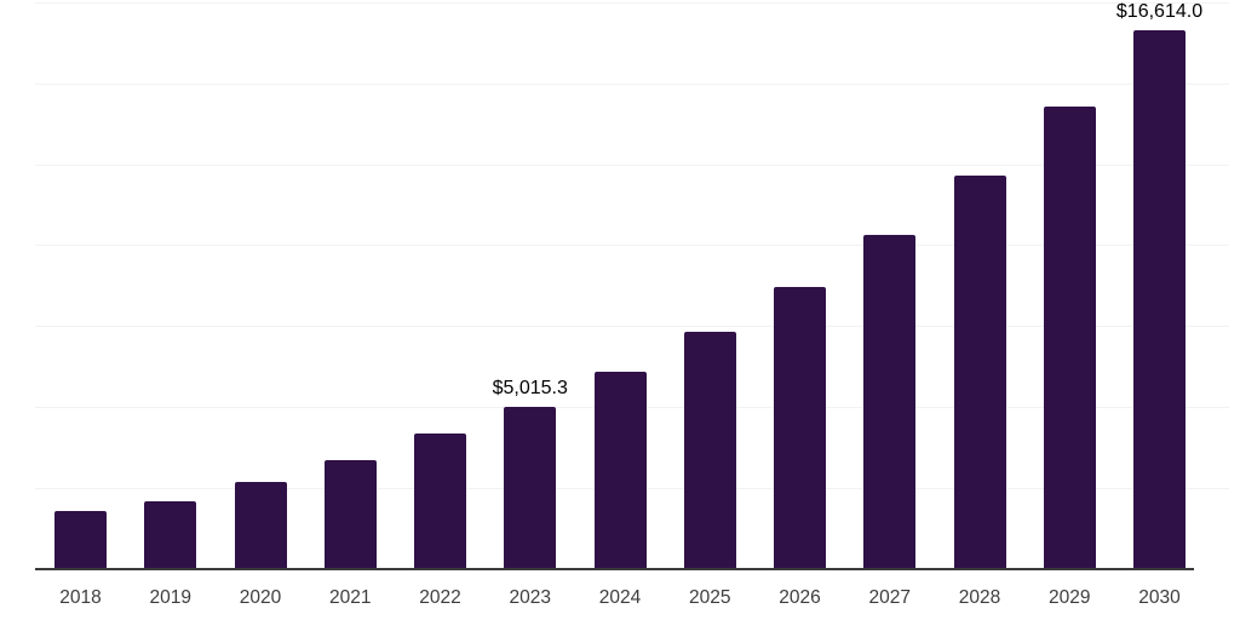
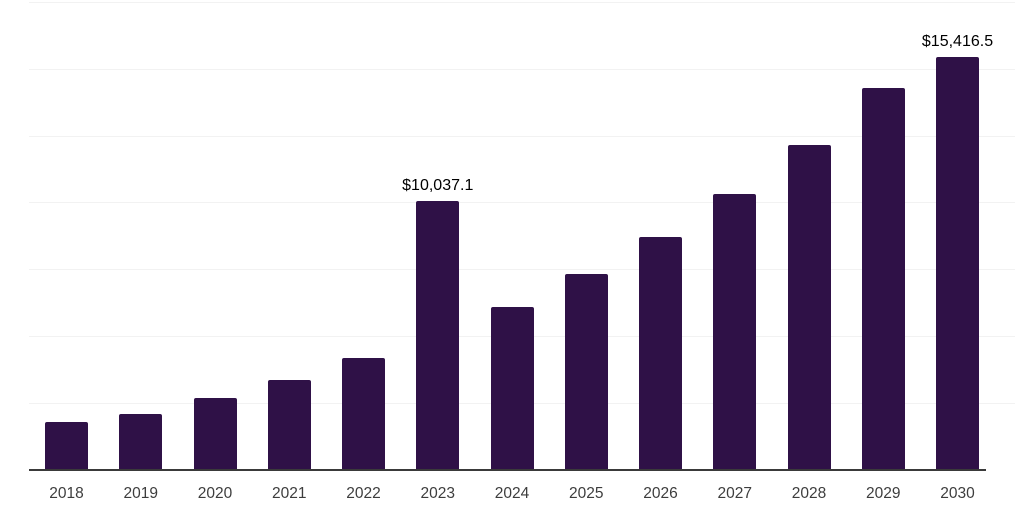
2023: $5,015.3 -> $10,037.1
2030: $16,614.0 -> $15,416.5
